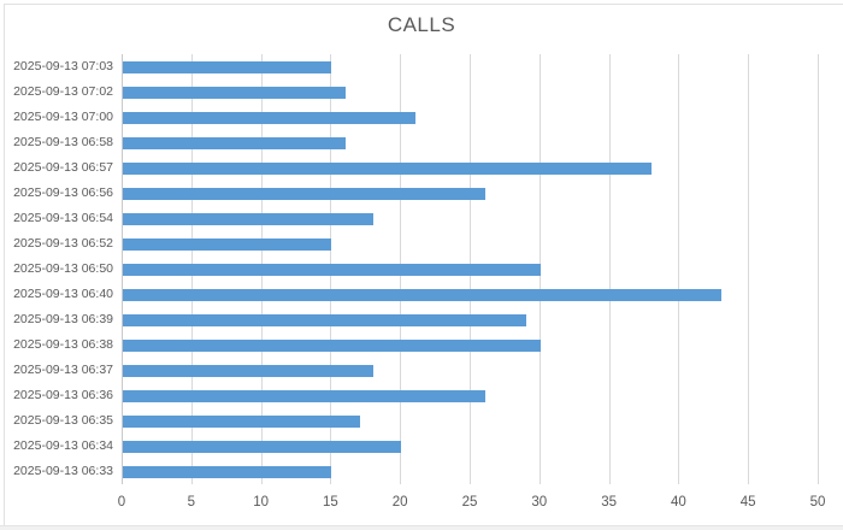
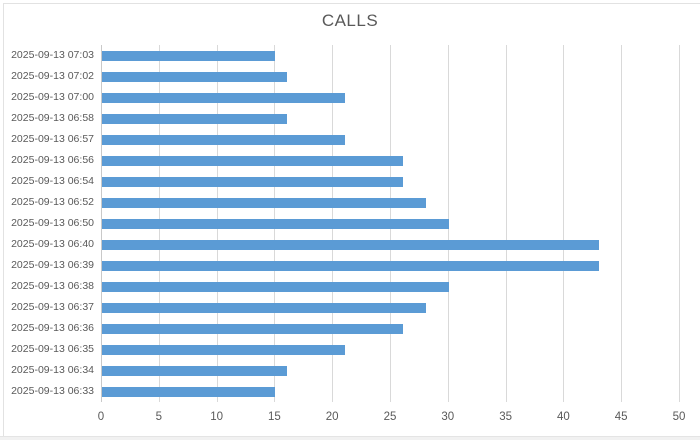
2025-09-13 06:57: 38 -> 21
2025-09-13 06:54: 18 -> 26
2025-09-13 06:52: 15 -> 28
2025-09-13 06:39: 29 -> 43
2025-09-13 06:37: 18 -> 28
2025-09-13 06:35: 17 -> 21
2025-09-13 06:34: 20 -> 16
